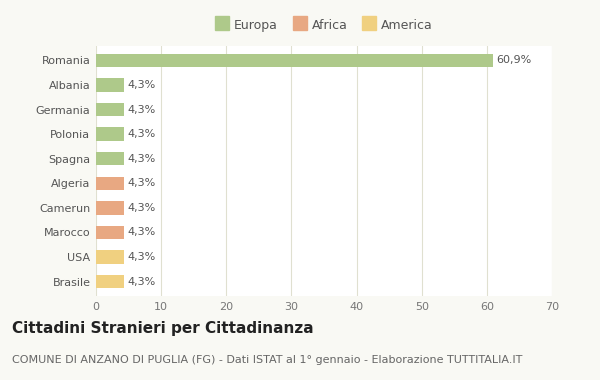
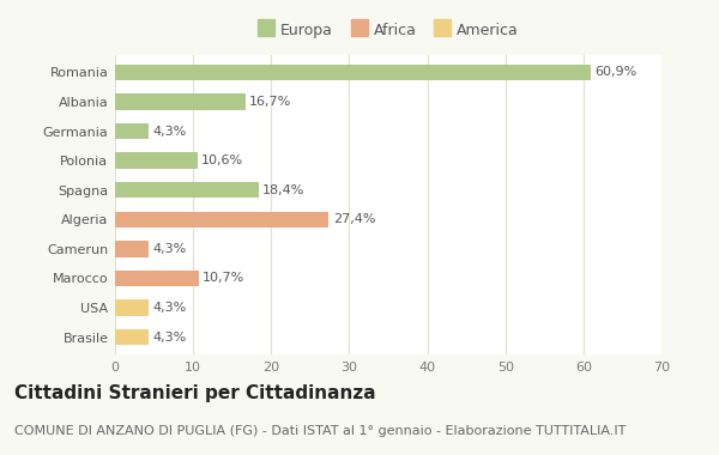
Albania: 4,3% -> 16,7%
Polonia: 4,3% -> 10,6%
Spagna: 4,3% -> 18,4%
Algeria: 4,3% -> 27,4%
Marocco: 4,3% -> 10,7%
